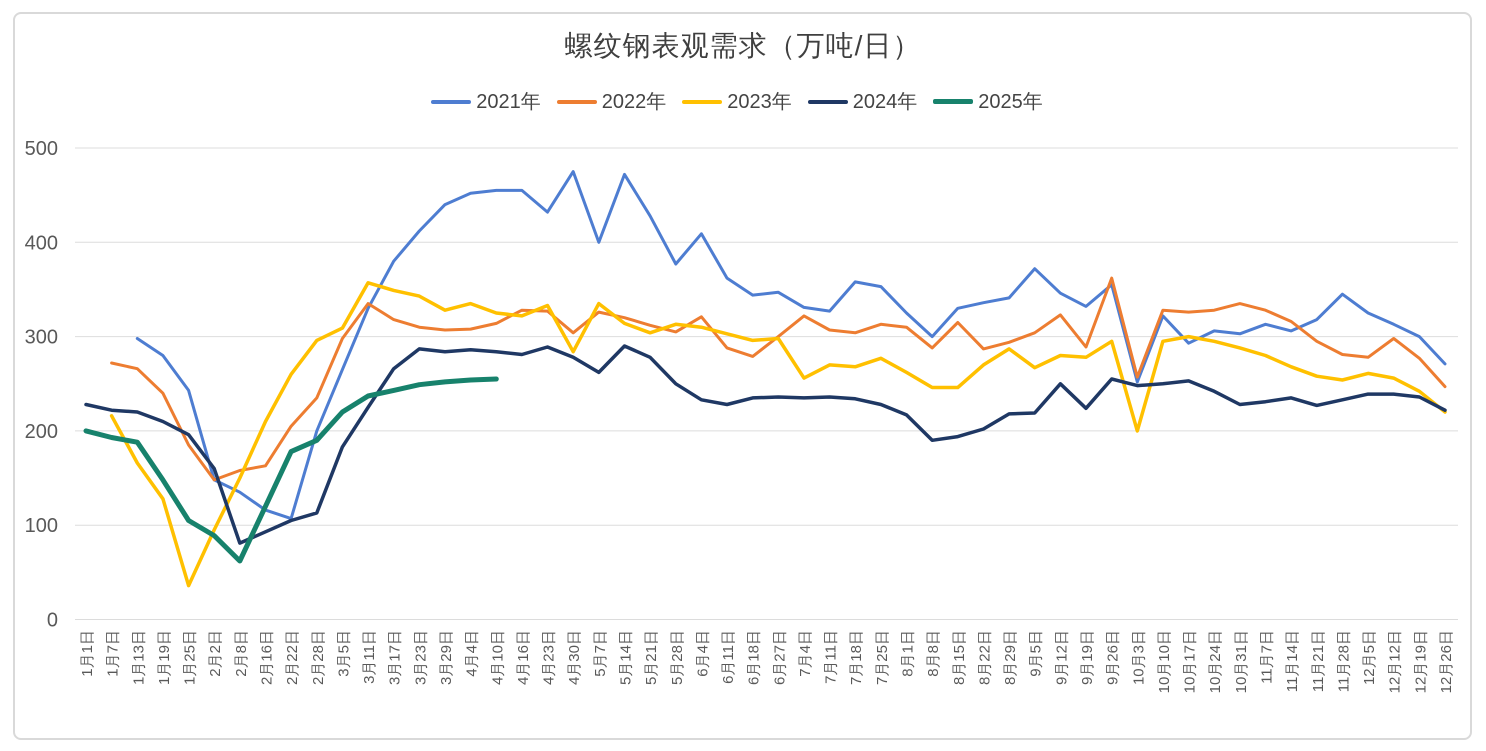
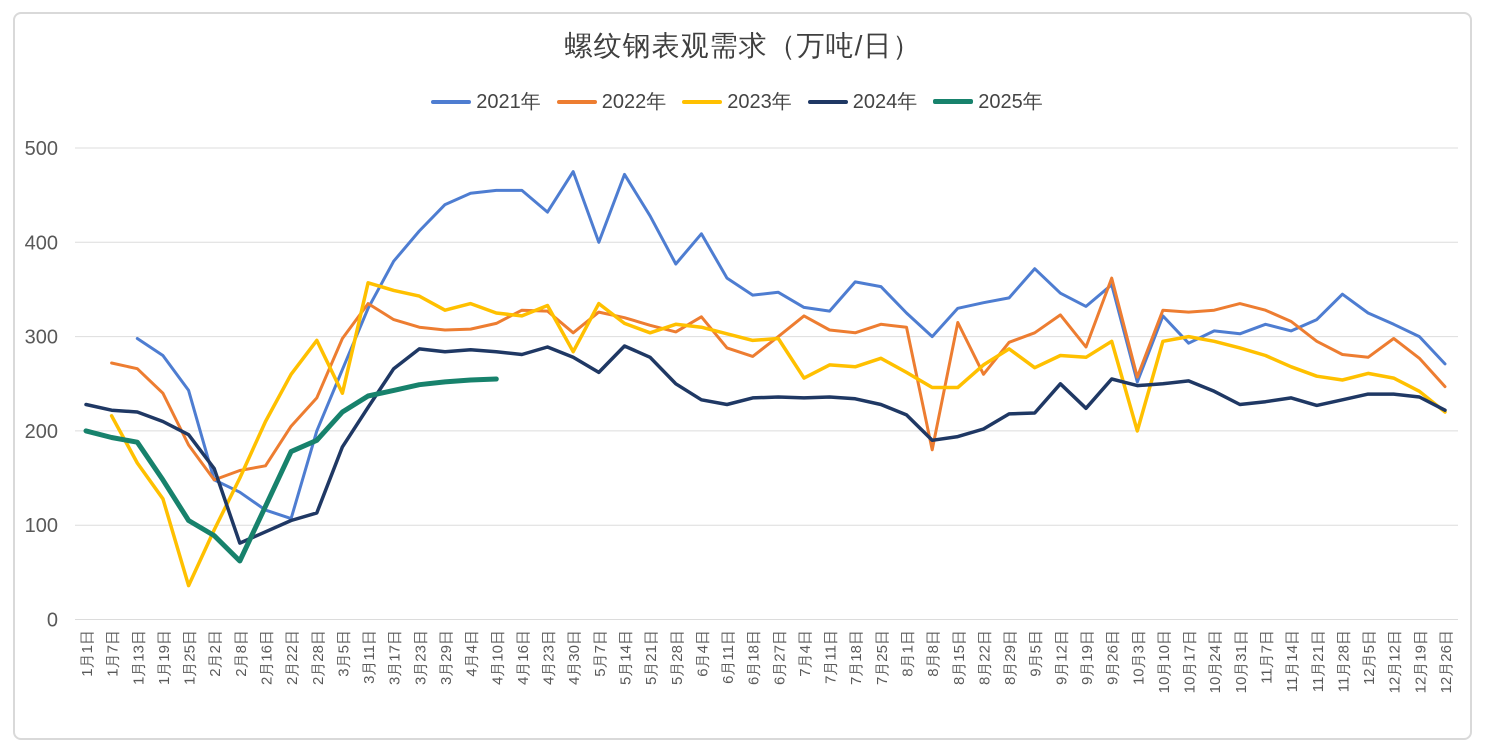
2023年/3月5日: 310 -> 240
2022年/8月8日: 290 -> 180
2022年/8月22日: 290 -> 260
